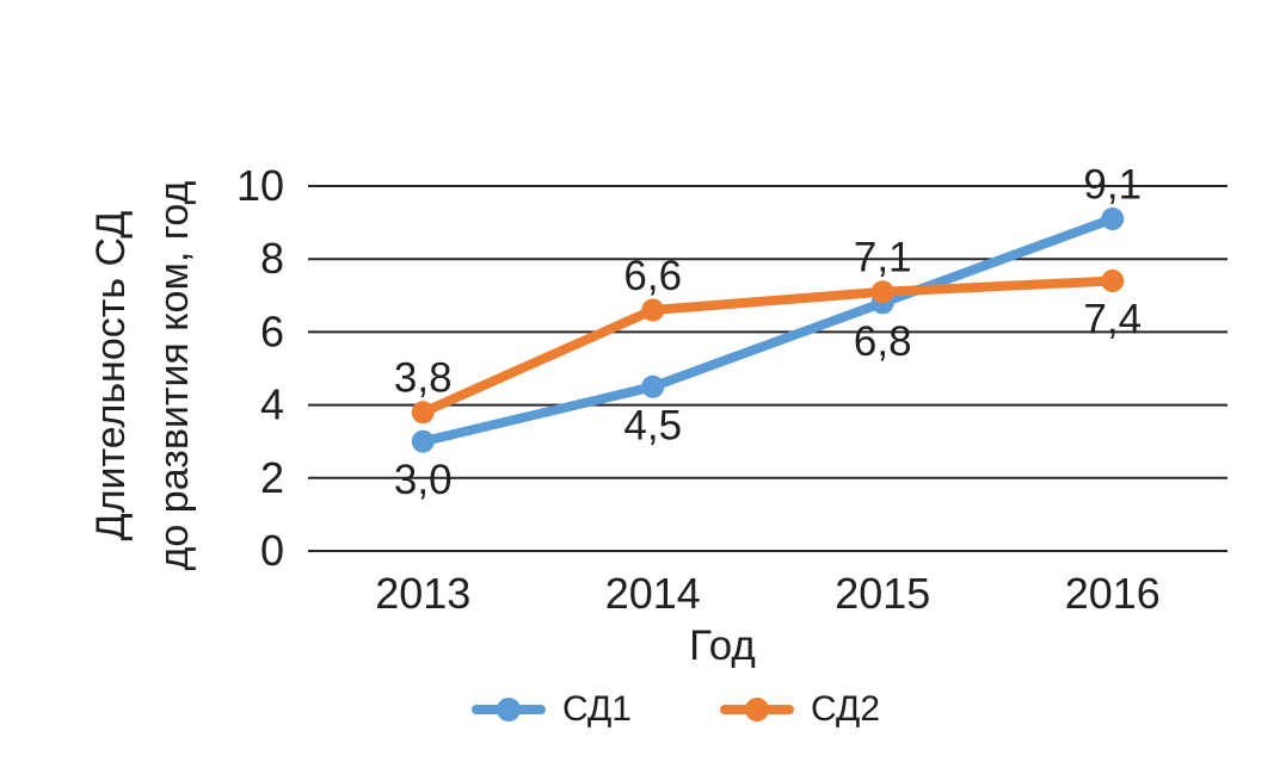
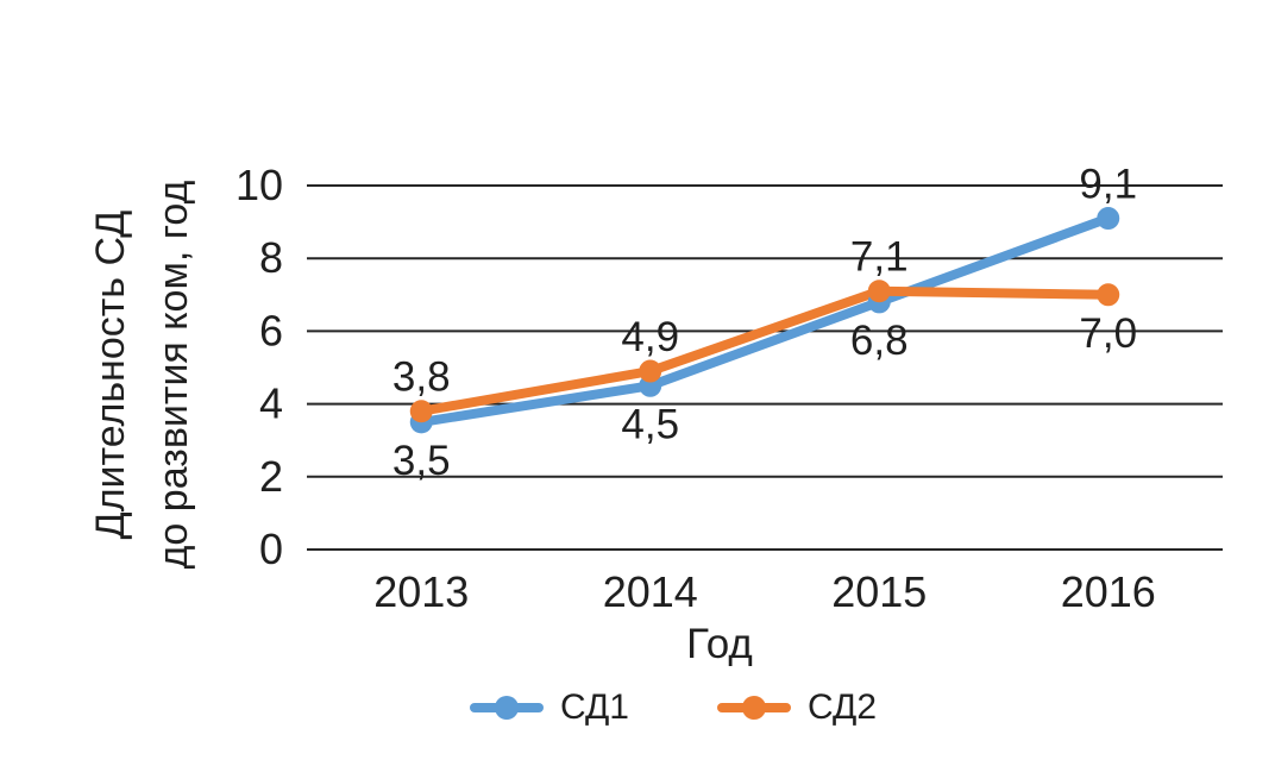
СД1/2013: 3,0 -> 3,5
СД2/2014: 6,6 -> 4,9
СД2/2016: 7,4 -> 7,0
